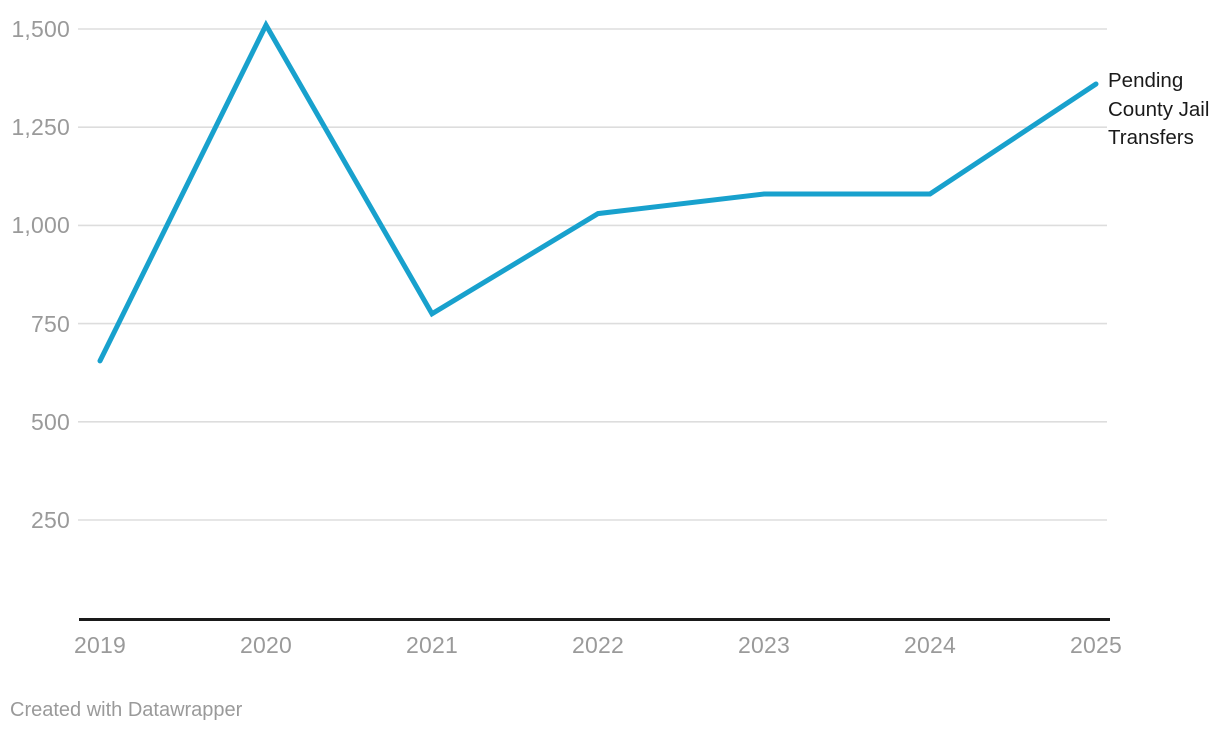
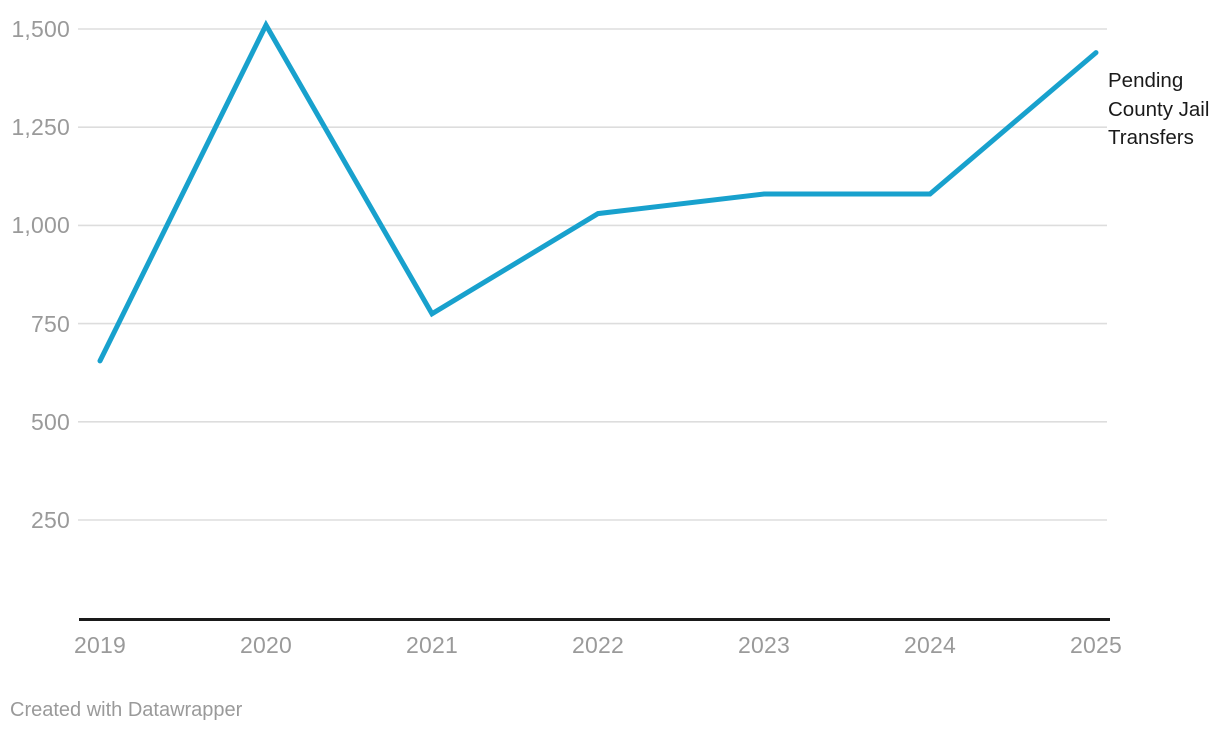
2025: 1360 -> 1440
